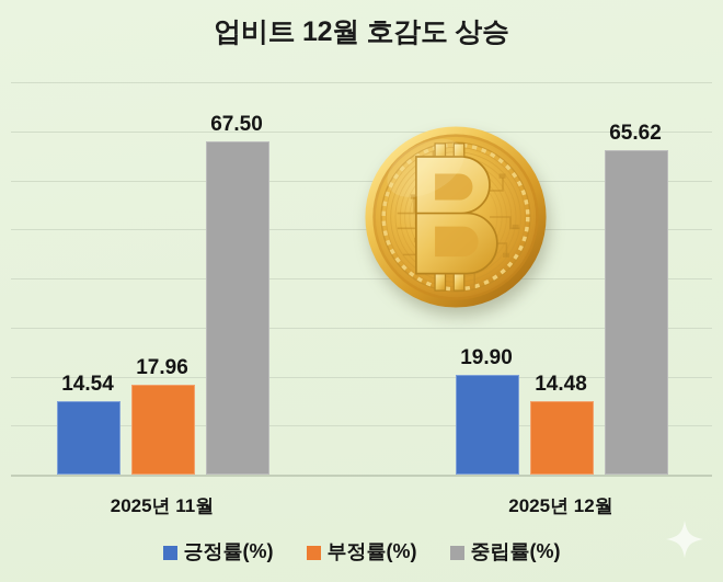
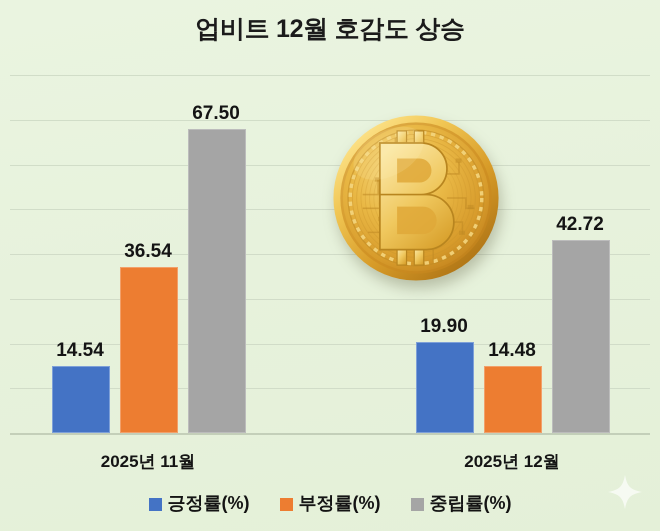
부정률(%)/2025년 11월: 17.96 -> 36.54
중립률(%)/2025년 12월: 65.62 -> 42.72
